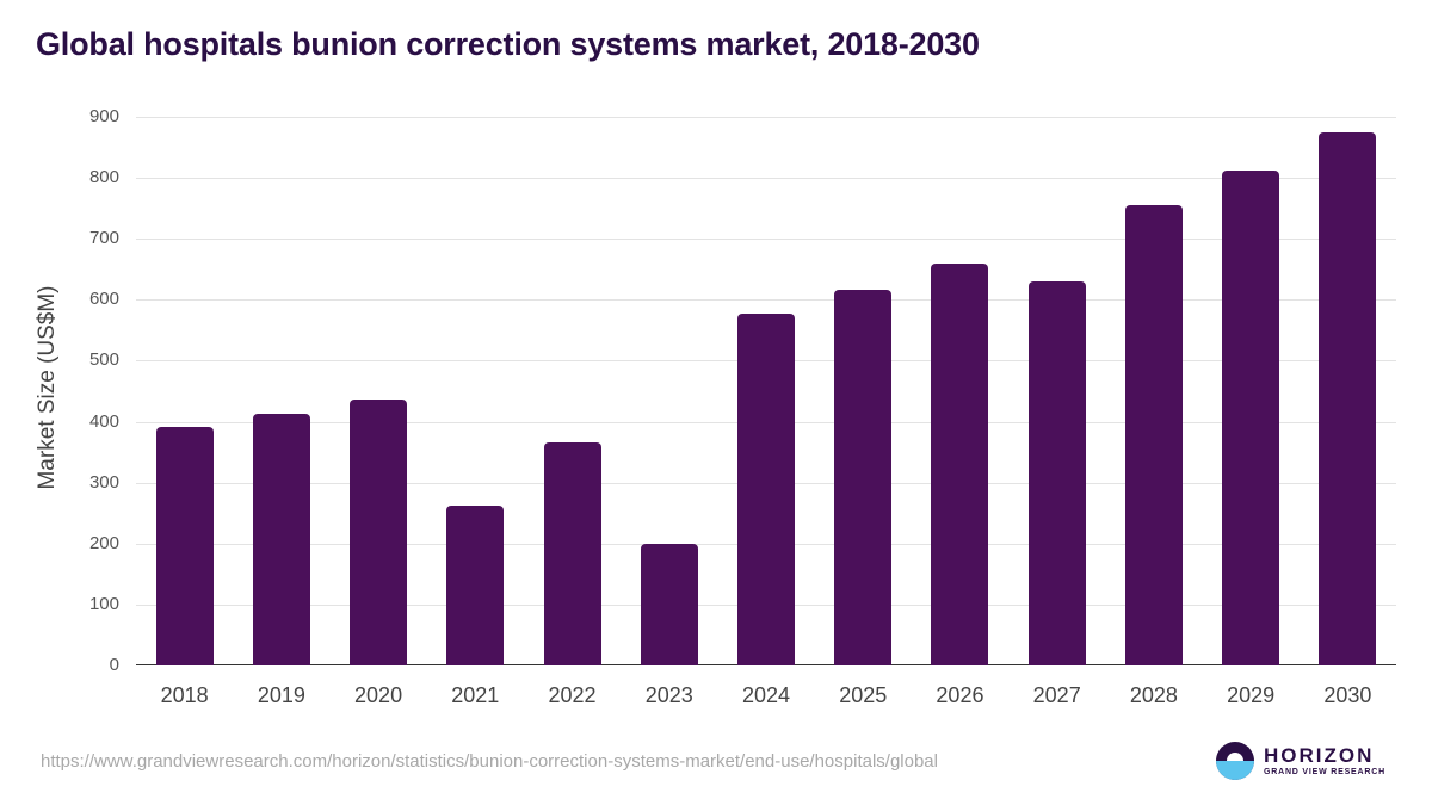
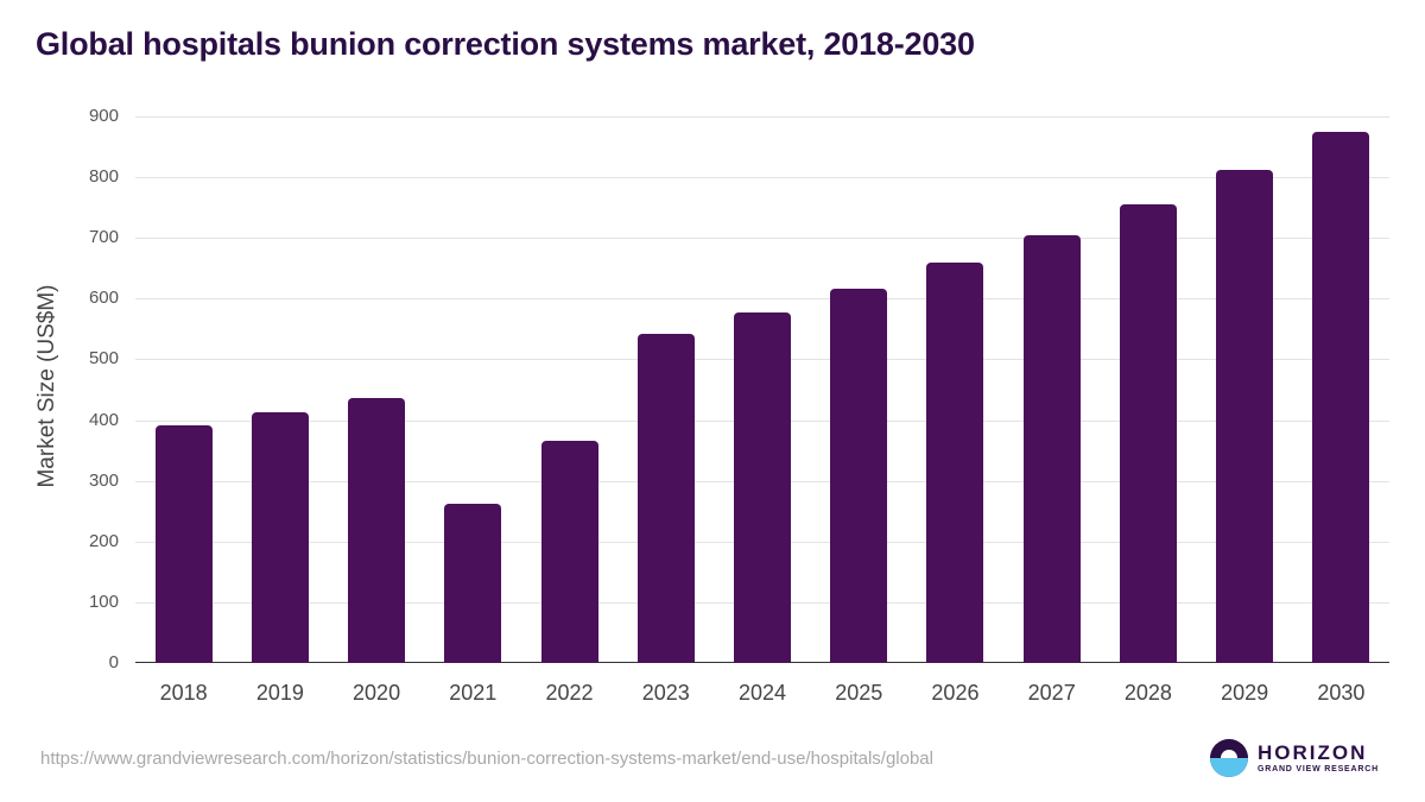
2023: 200 -> 540
2027: 630 -> 700
